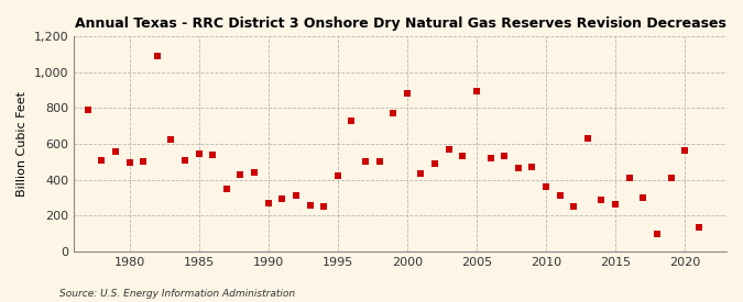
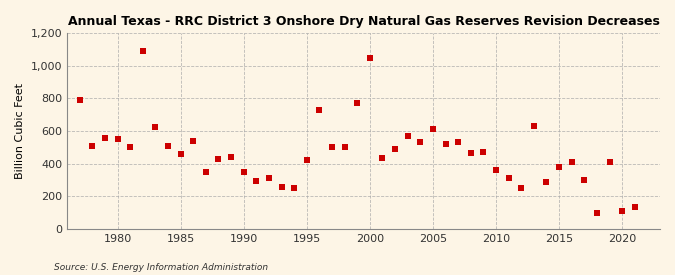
1980: 500 -> 550
1985: 540 -> 460
1990: 270 -> 350
2000: 880 -> 1,050
2005: 900 -> 610
2015: 260 -> 380
2020: 560 -> 110
